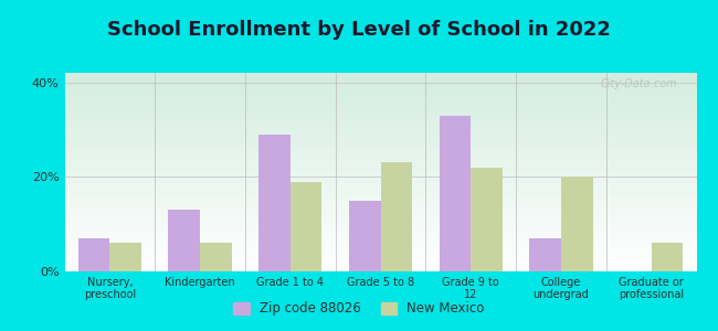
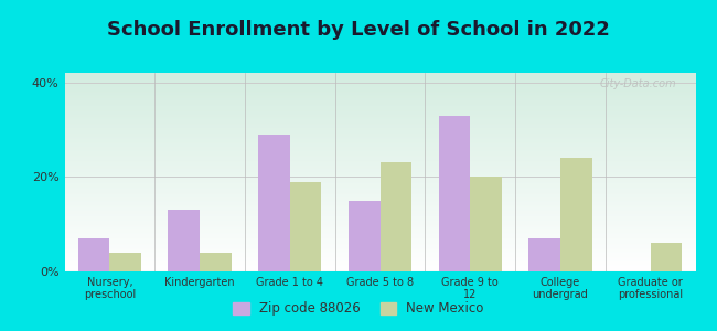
New Mexico/Nursery, preschool: 6% -> 4%
New Mexico/Kindergarten: 6% -> 4%
New Mexico/Grade 9 to 12: 22% -> 20%
New Mexico/College undergrad: 20% -> 24%
